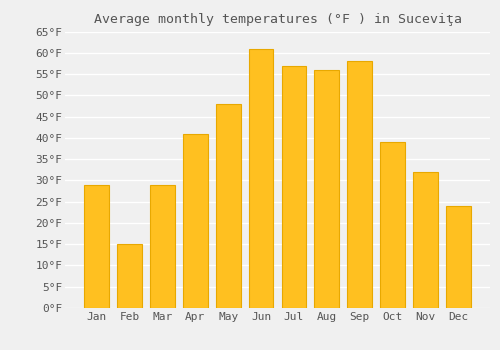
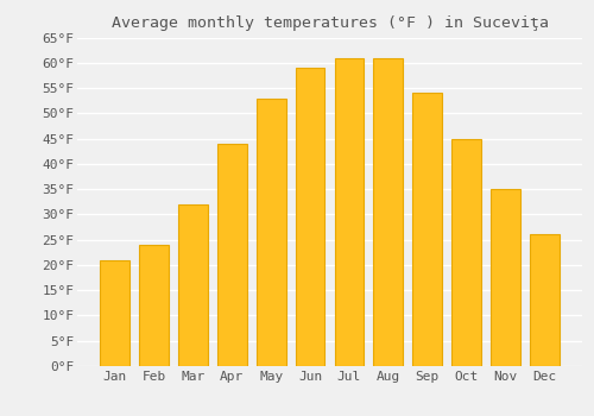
Jan: 29°F -> 21°F
Feb: 15°F -> 24°F
Mar: 29°F -> 32°F
Apr: 41°F -> 44°F
May: 48°F -> 53°F
Jun: 61°F -> 59°F
Jul: 57°F -> 61°F
Aug: 56°F -> 61°F
Sep: 58°F -> 54°F
Oct: 39°F -> 45°F
Nov: 32°F -> 35°F
Dec: 24°F -> 26°F
